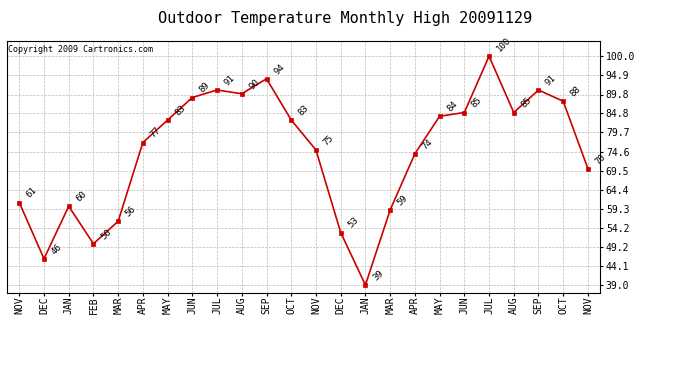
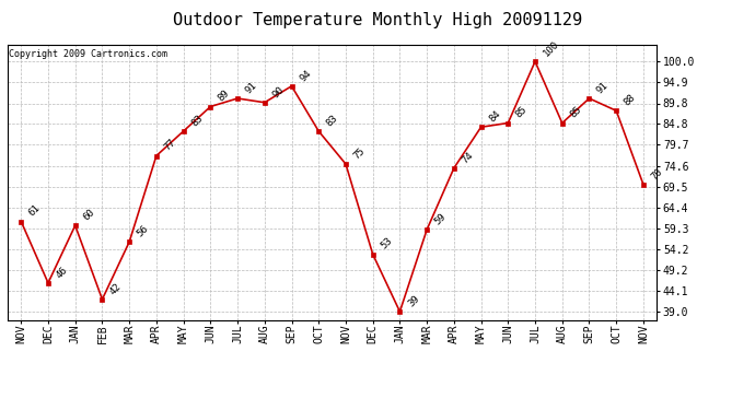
FEB: 50 -> 42
